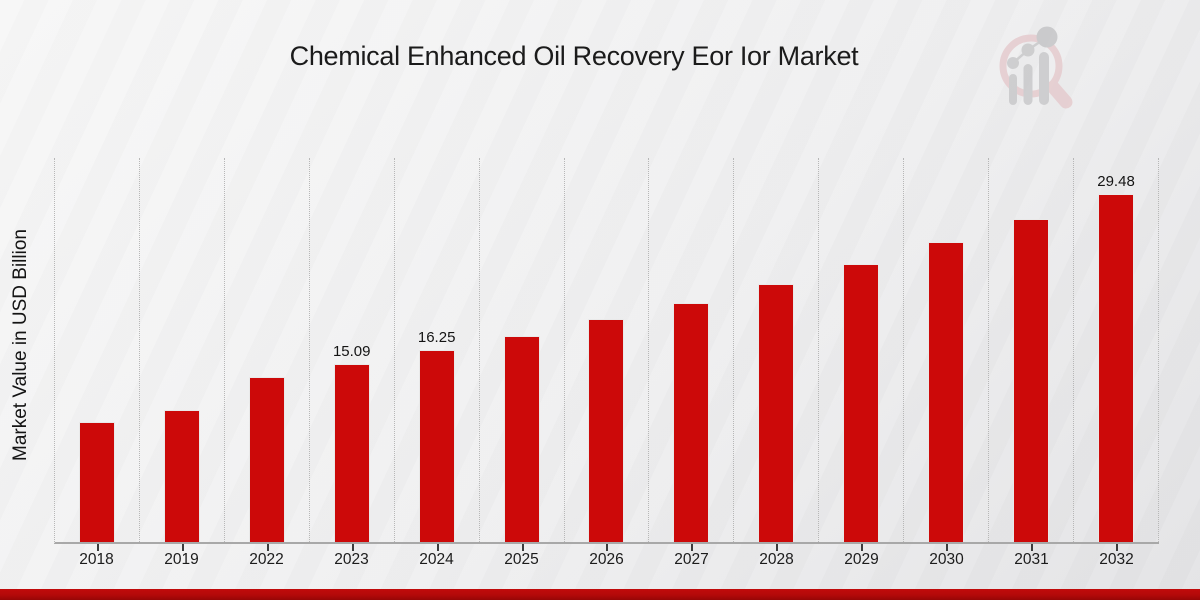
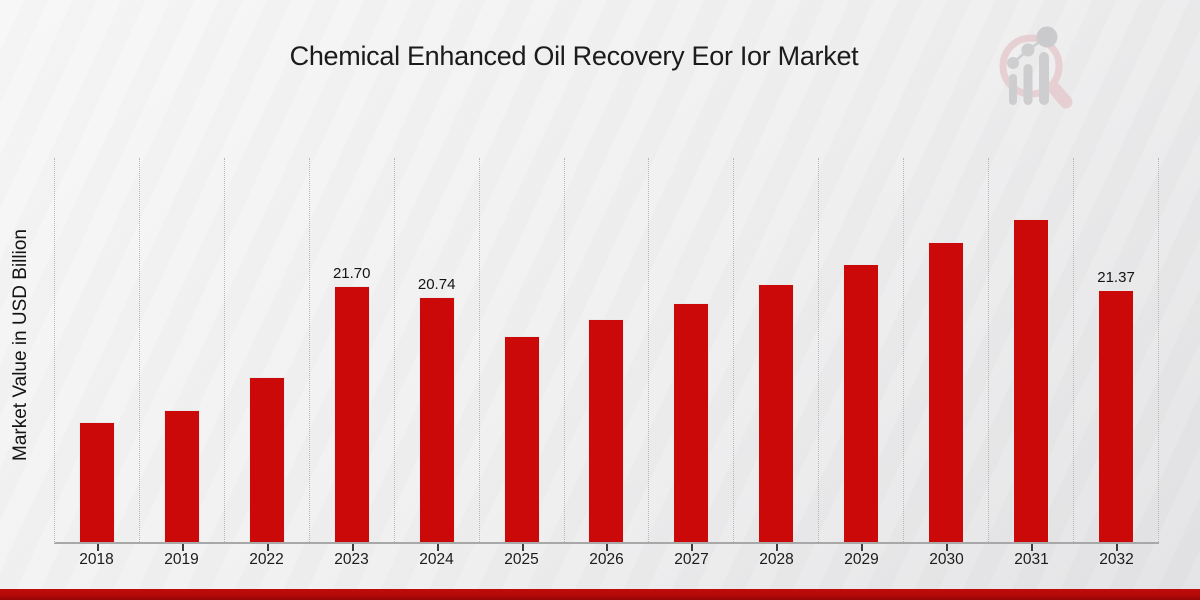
2023: 15.09 -> 21.70
2024: 16.25 -> 20.74
2032: 29.48 -> 21.37
